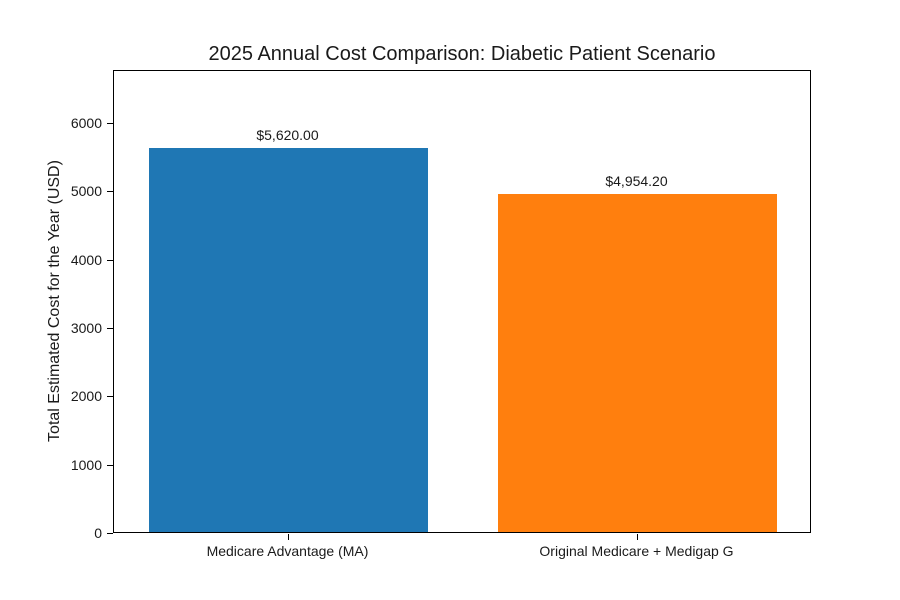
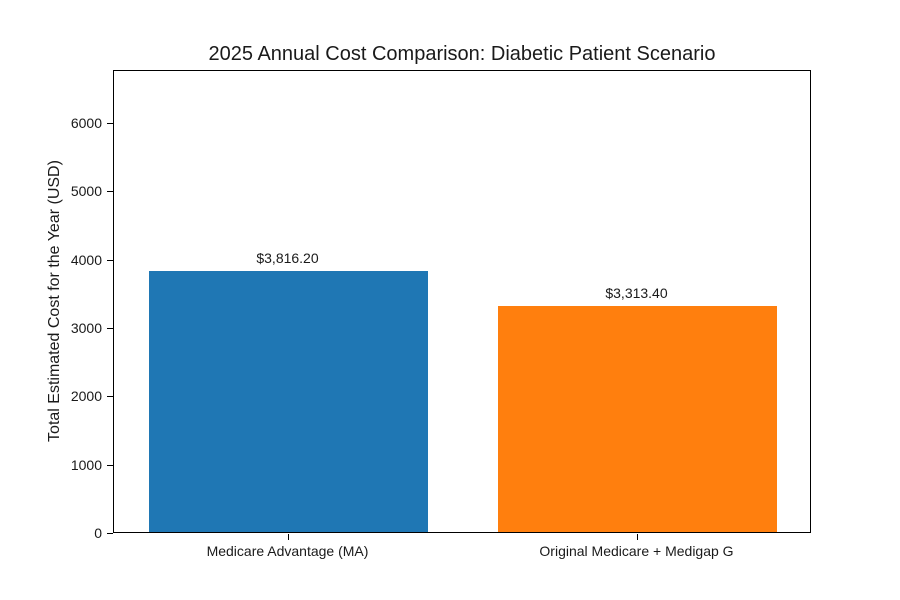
Medicare Advantage (MA): $5,620.00 -> $3,816.20
Original Medicare + Medigap G: $4,954.20 -> $3,313.40
